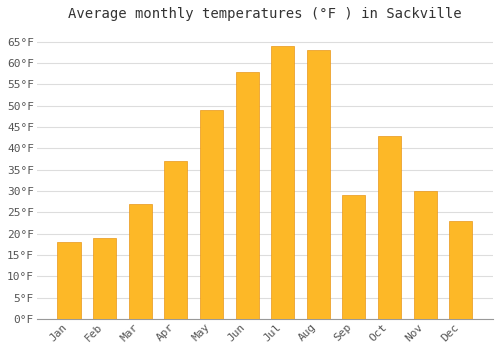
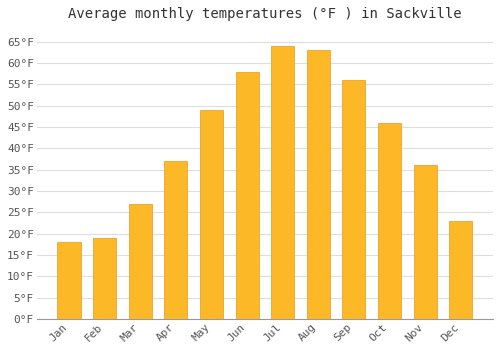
Sep: 29°F -> 56°F
Oct: 43°F -> 46°F
Nov: 30°F -> 36°F
